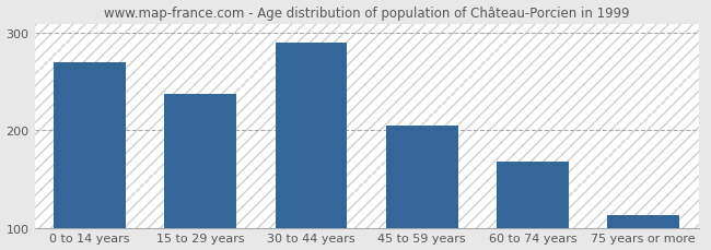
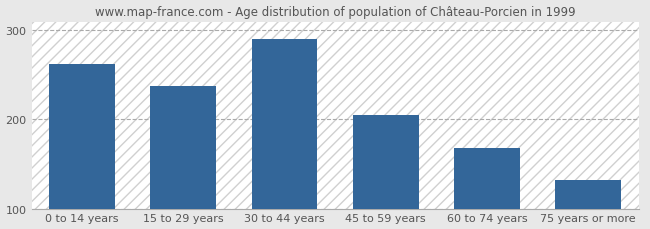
0 to 14 years: 270 -> 262
75 years or more: 113 -> 132
